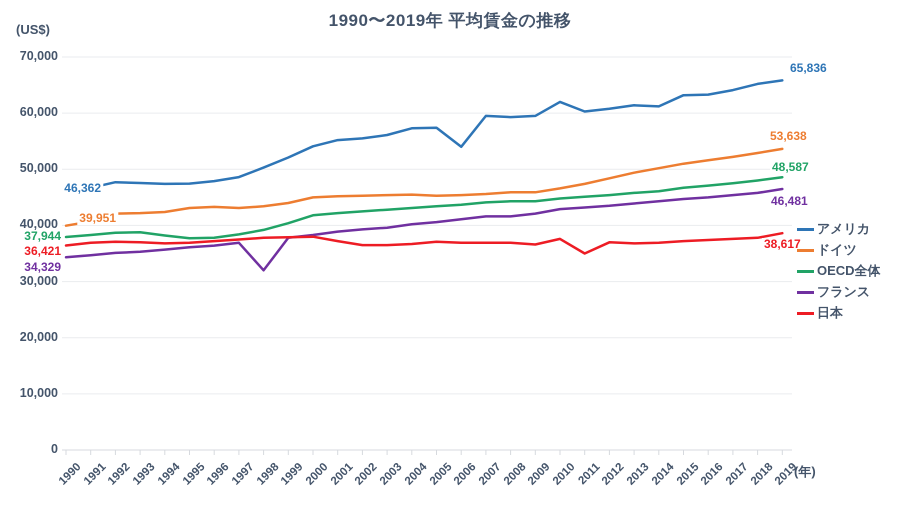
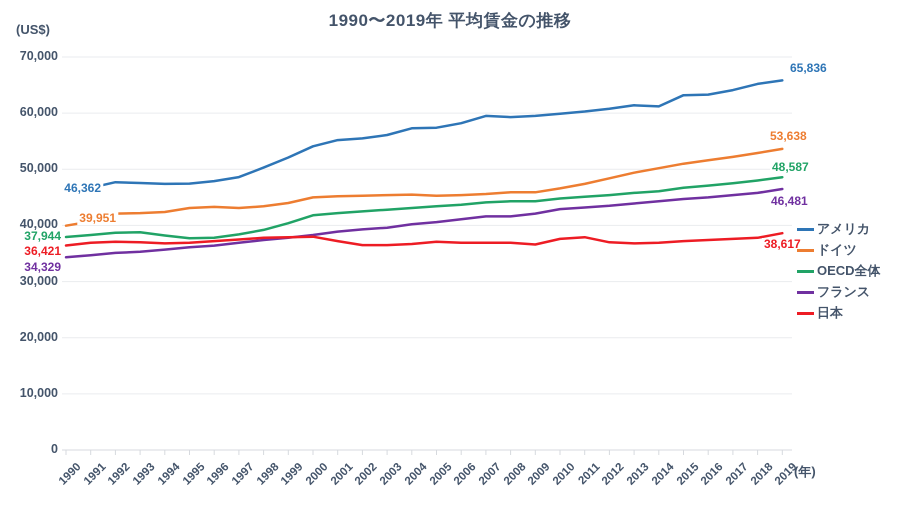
フランス/1998: 32000 -> 37000
アメリカ/2006: 54000 -> 58000
アメリカ/2010: 62000 -> 60000
日本/2011: 35000 -> 38000
